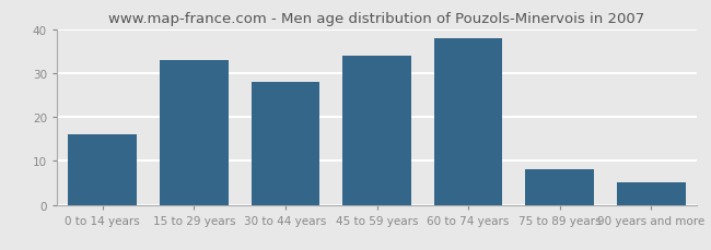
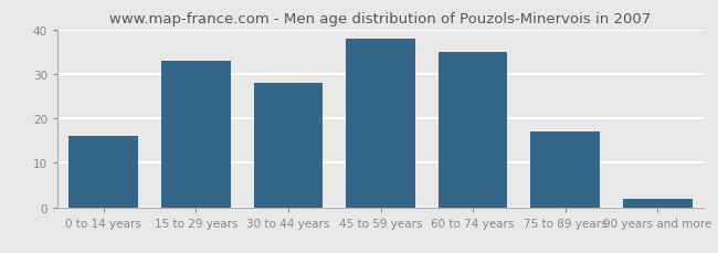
45 to 59 years: 34 -> 38
60 to 74 years: 38 -> 35
75 to 89 years: 8 -> 17
90 years and more: 5 -> 2
